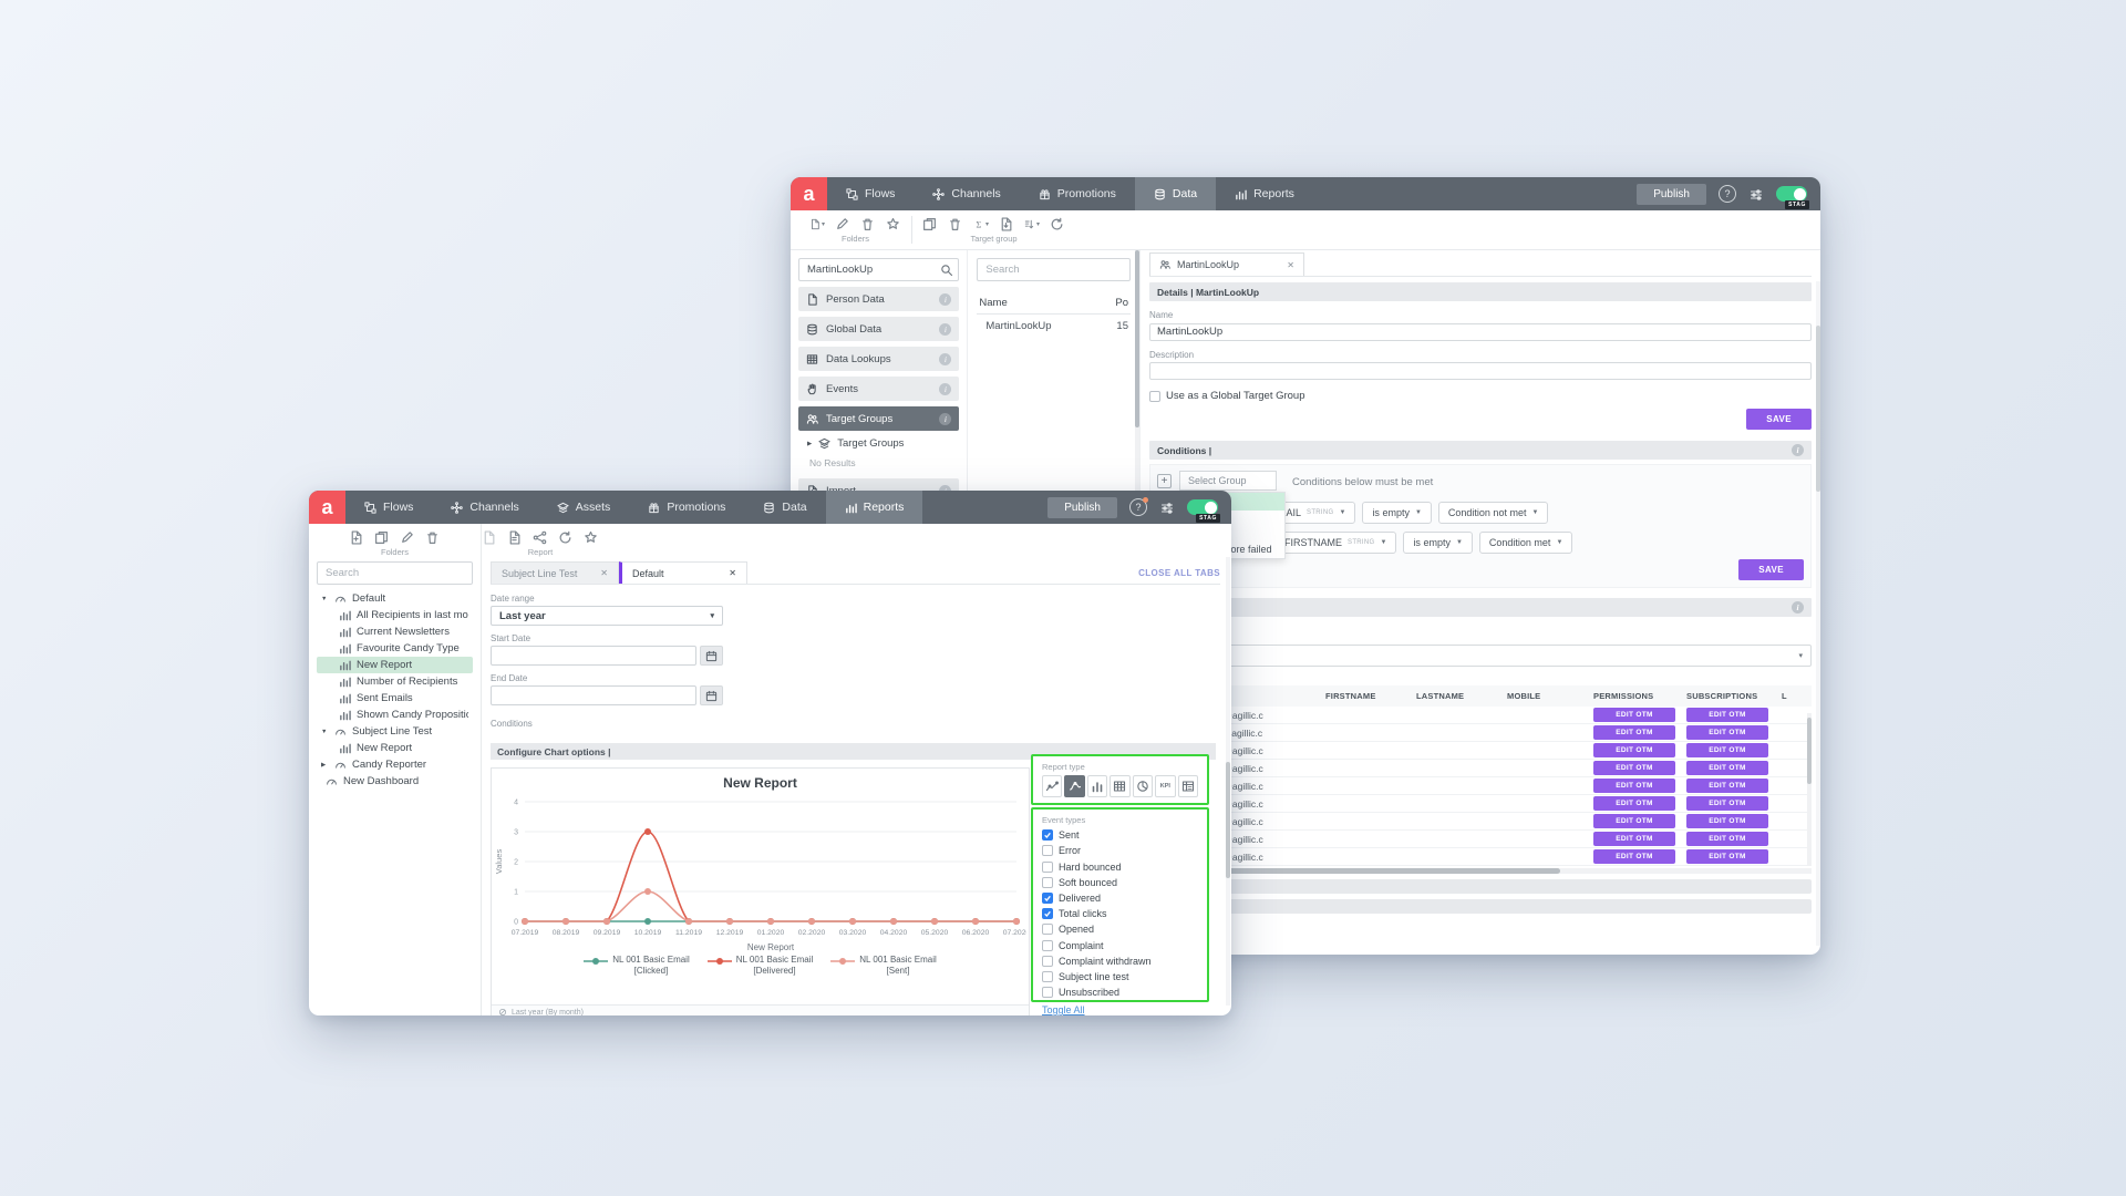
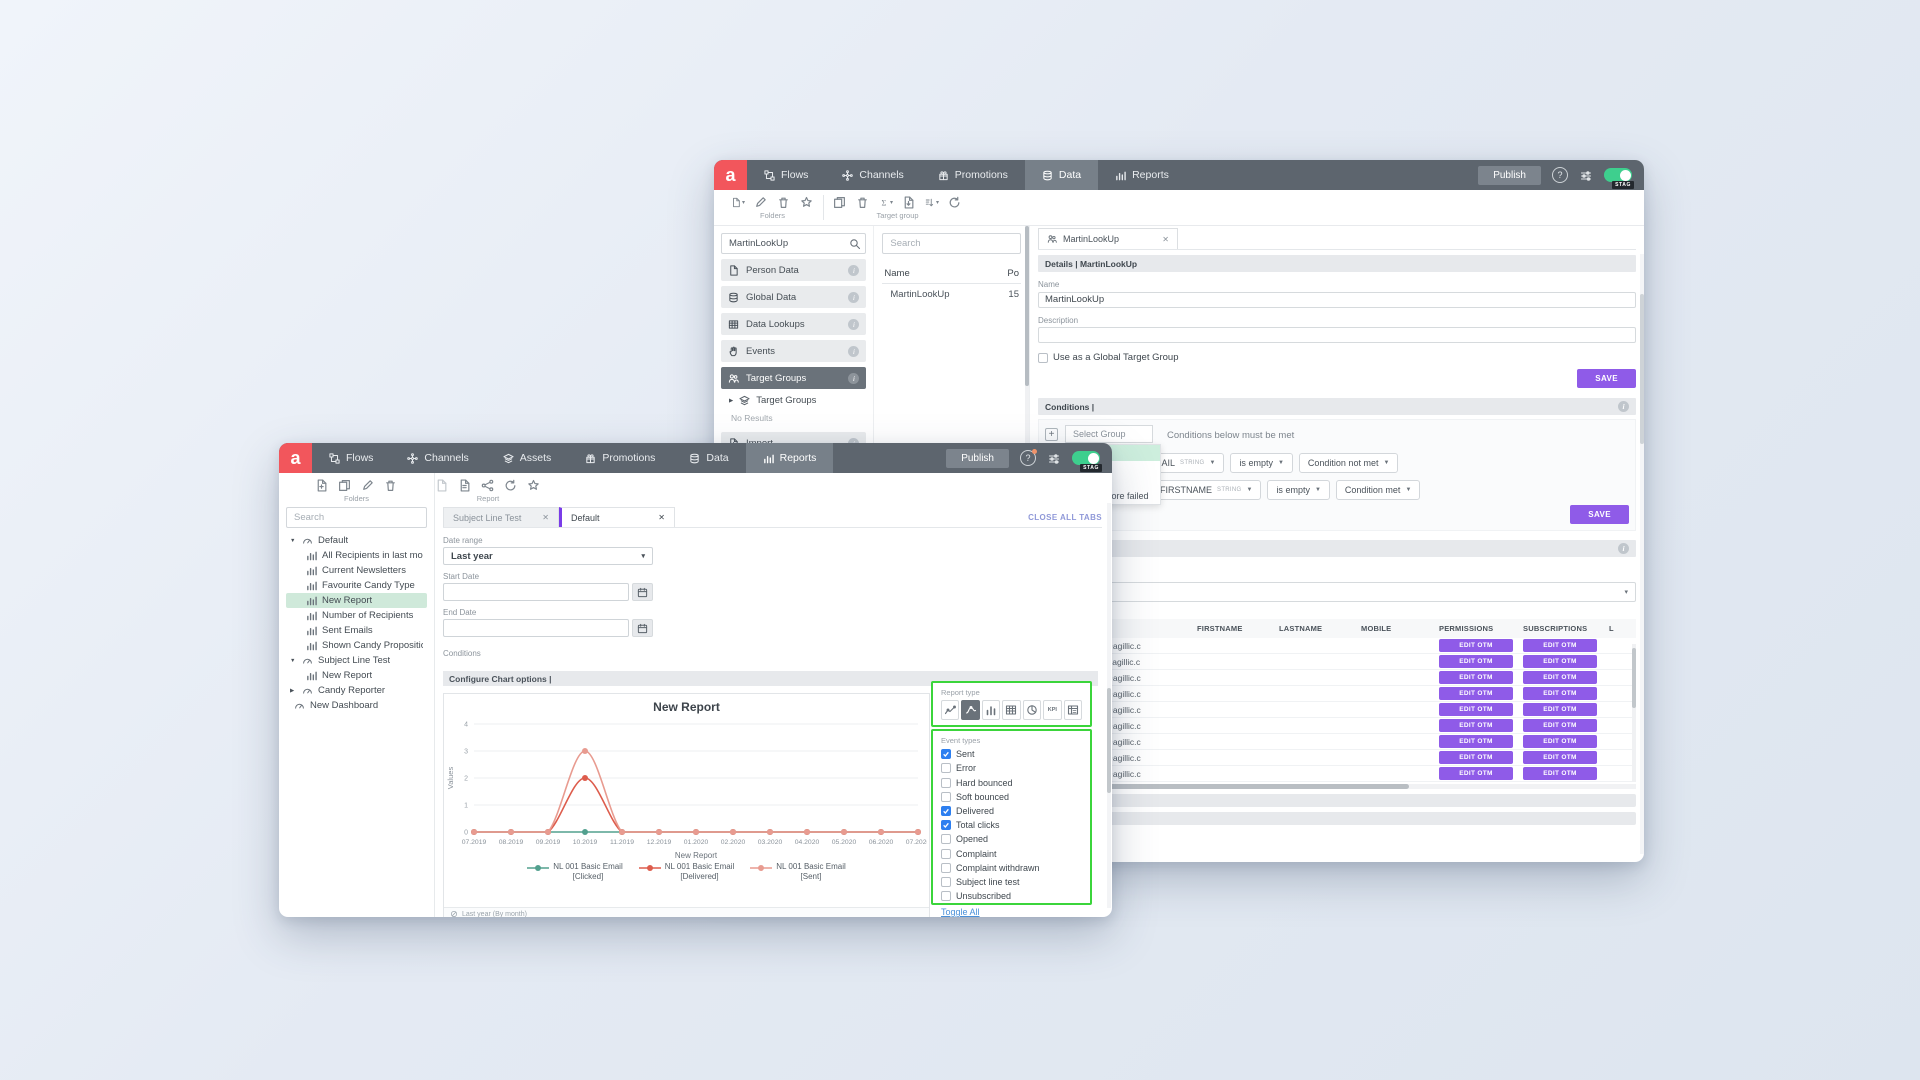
NL 001 Basic Email [Delivered]/10.2019: 3 -> 2
NL 001 Basic Email [Sent]/10.2019: 1 -> 3
